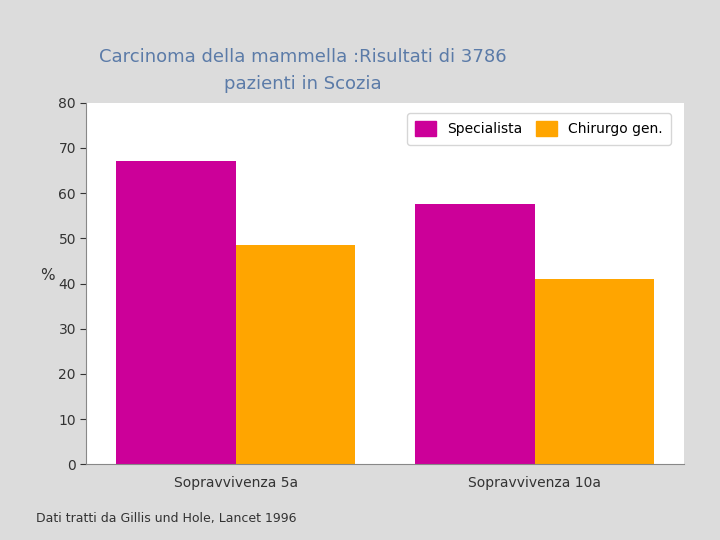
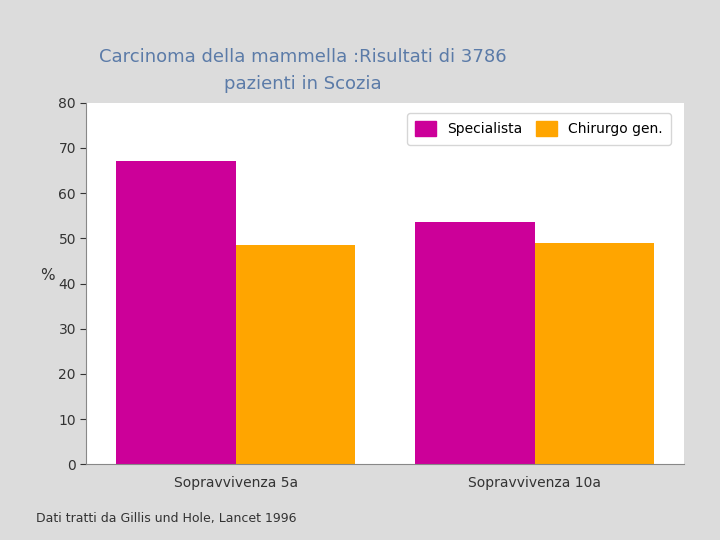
Specialista/Sopravvivenza 10a: 57.5 -> 53.5
Chirurgo gen./Sopravvivenza 10a: 41.0 -> 49.0
